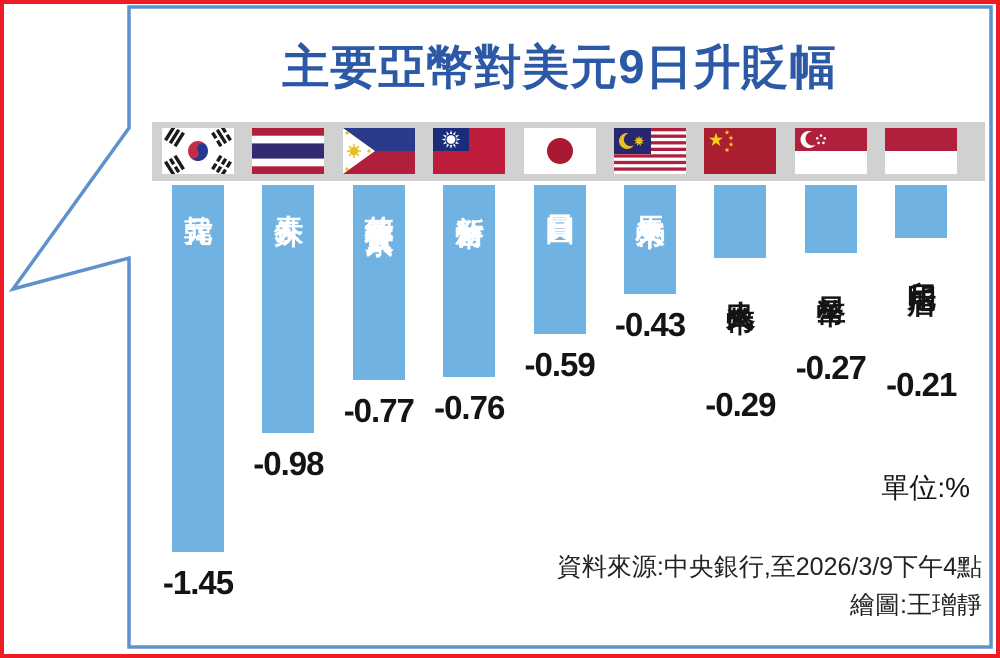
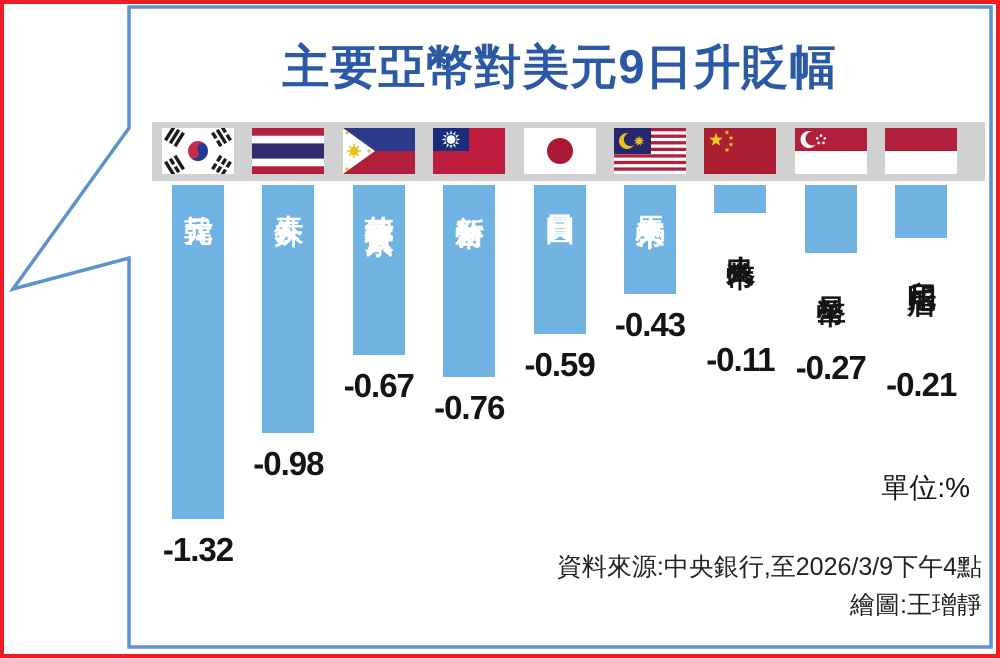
韓元: -1.45 -> -1.32
菲律賓披索: -0.77 -> -0.67
人民幣: -0.29 -> -0.11
